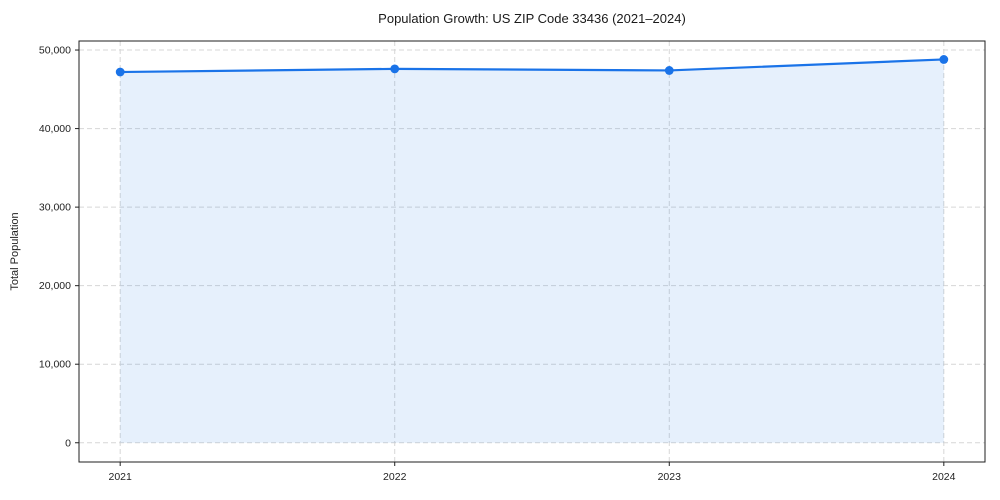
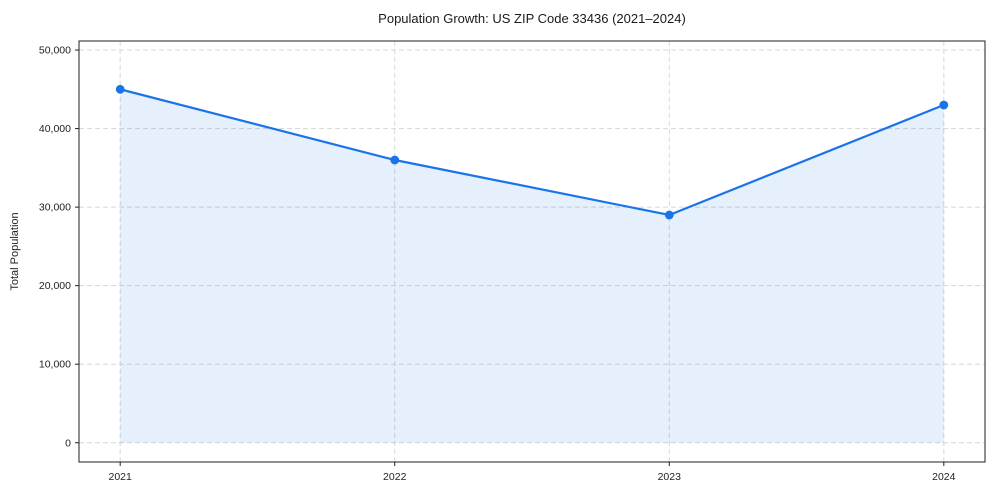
2021: 47000 -> 45000
2022: 48000 -> 36000
2023: 47000 -> 29000
2024: 49000 -> 43000
